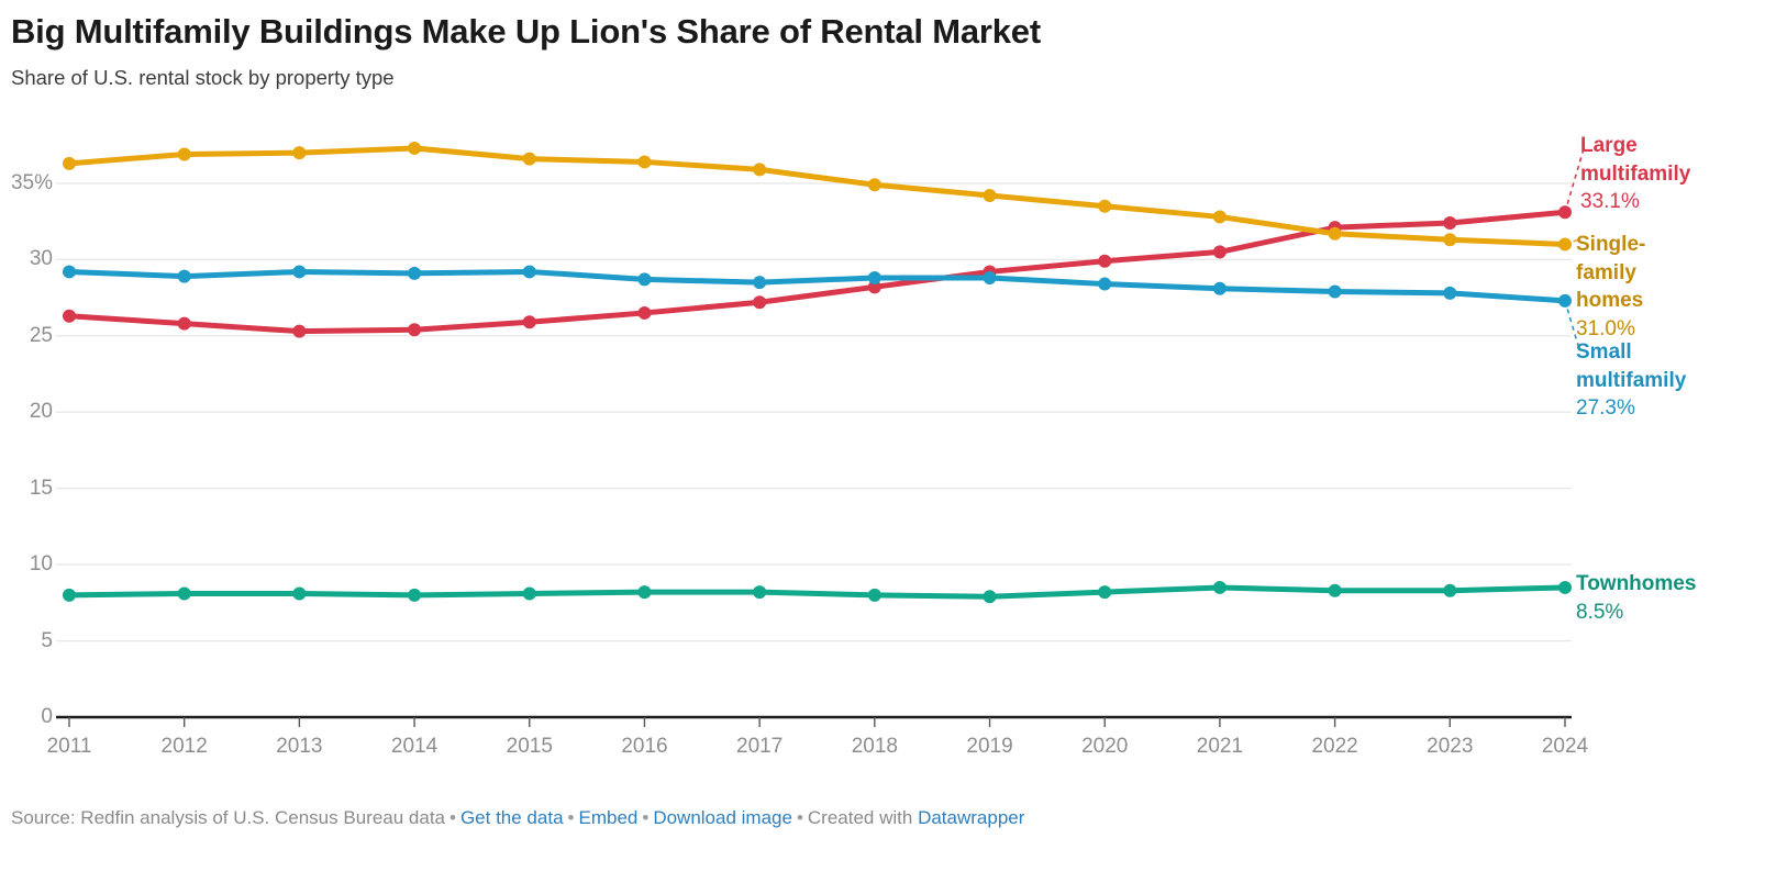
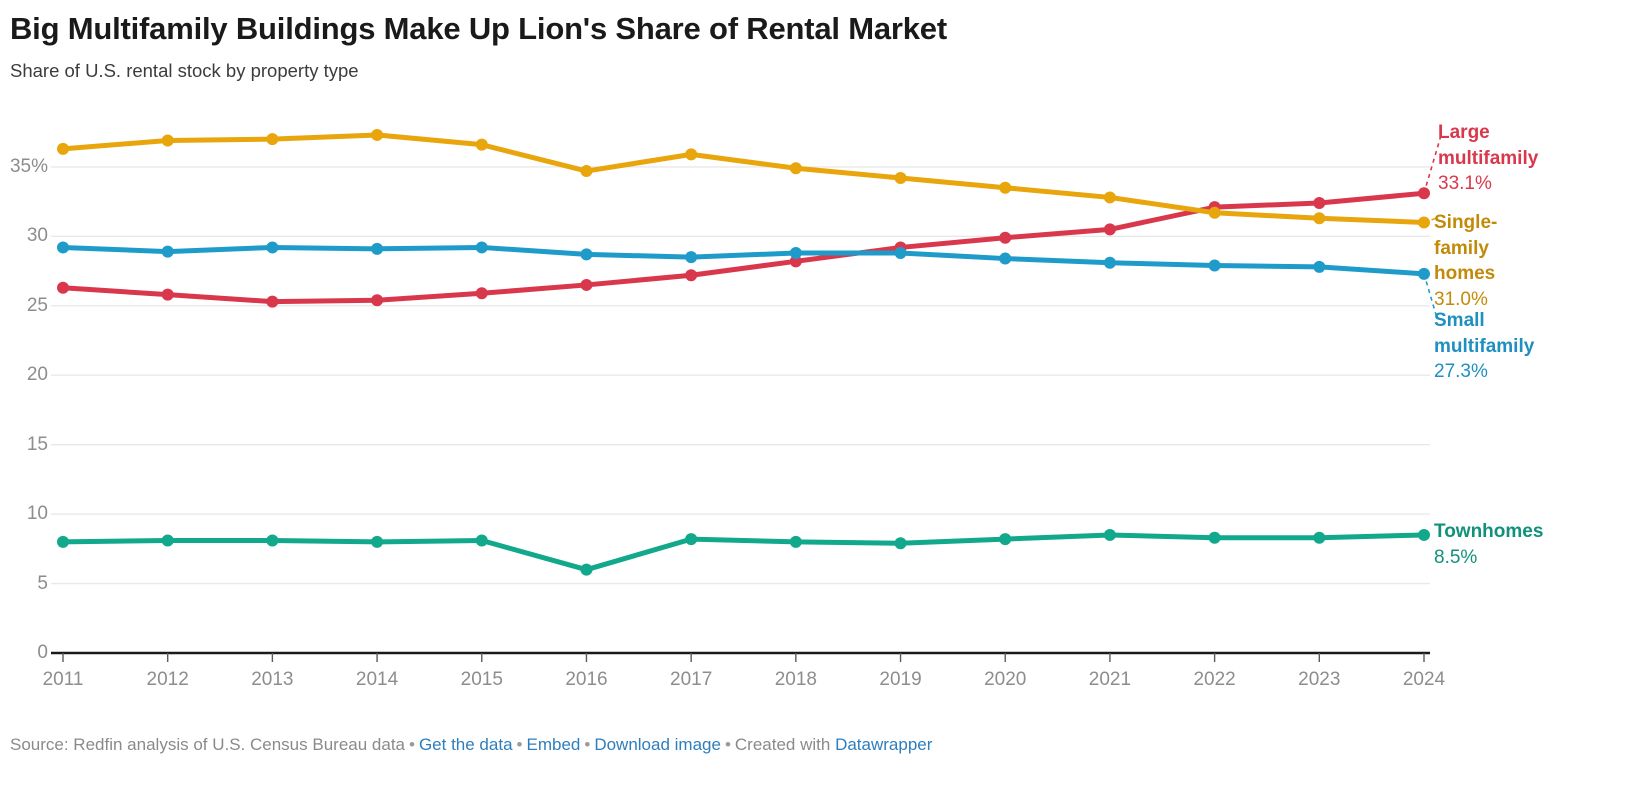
Single-family homes/2016: 36.4% -> 34.7%
Townhomes/2016: 8.2% -> 6.0%
